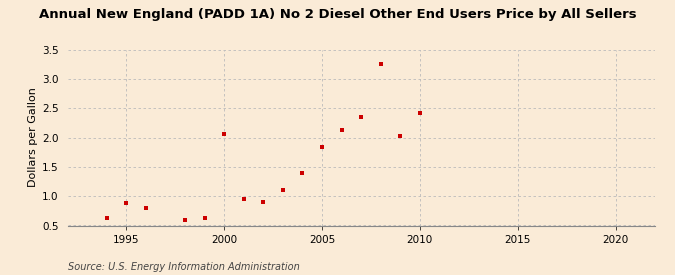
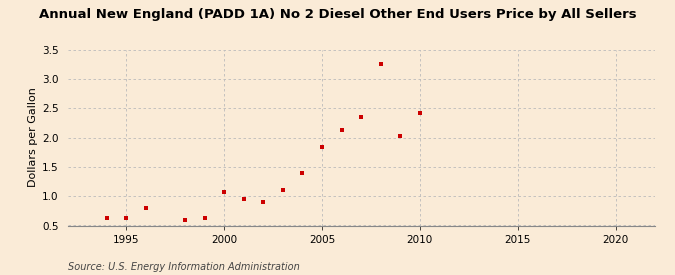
1995: 0.88 -> 0.63
2000: 2.06 -> 1.07
